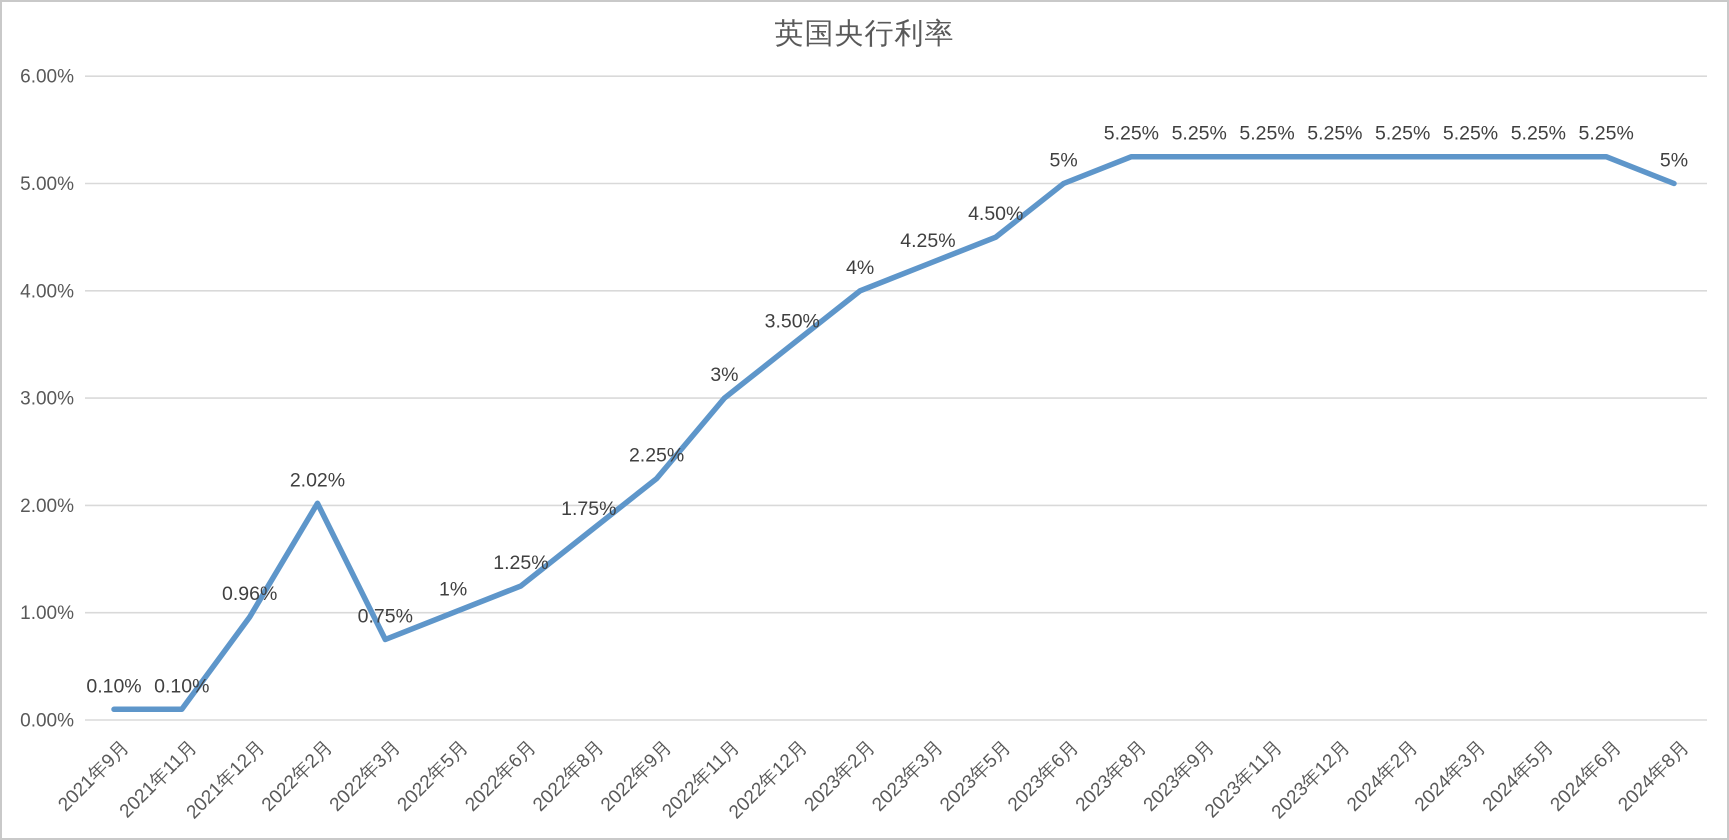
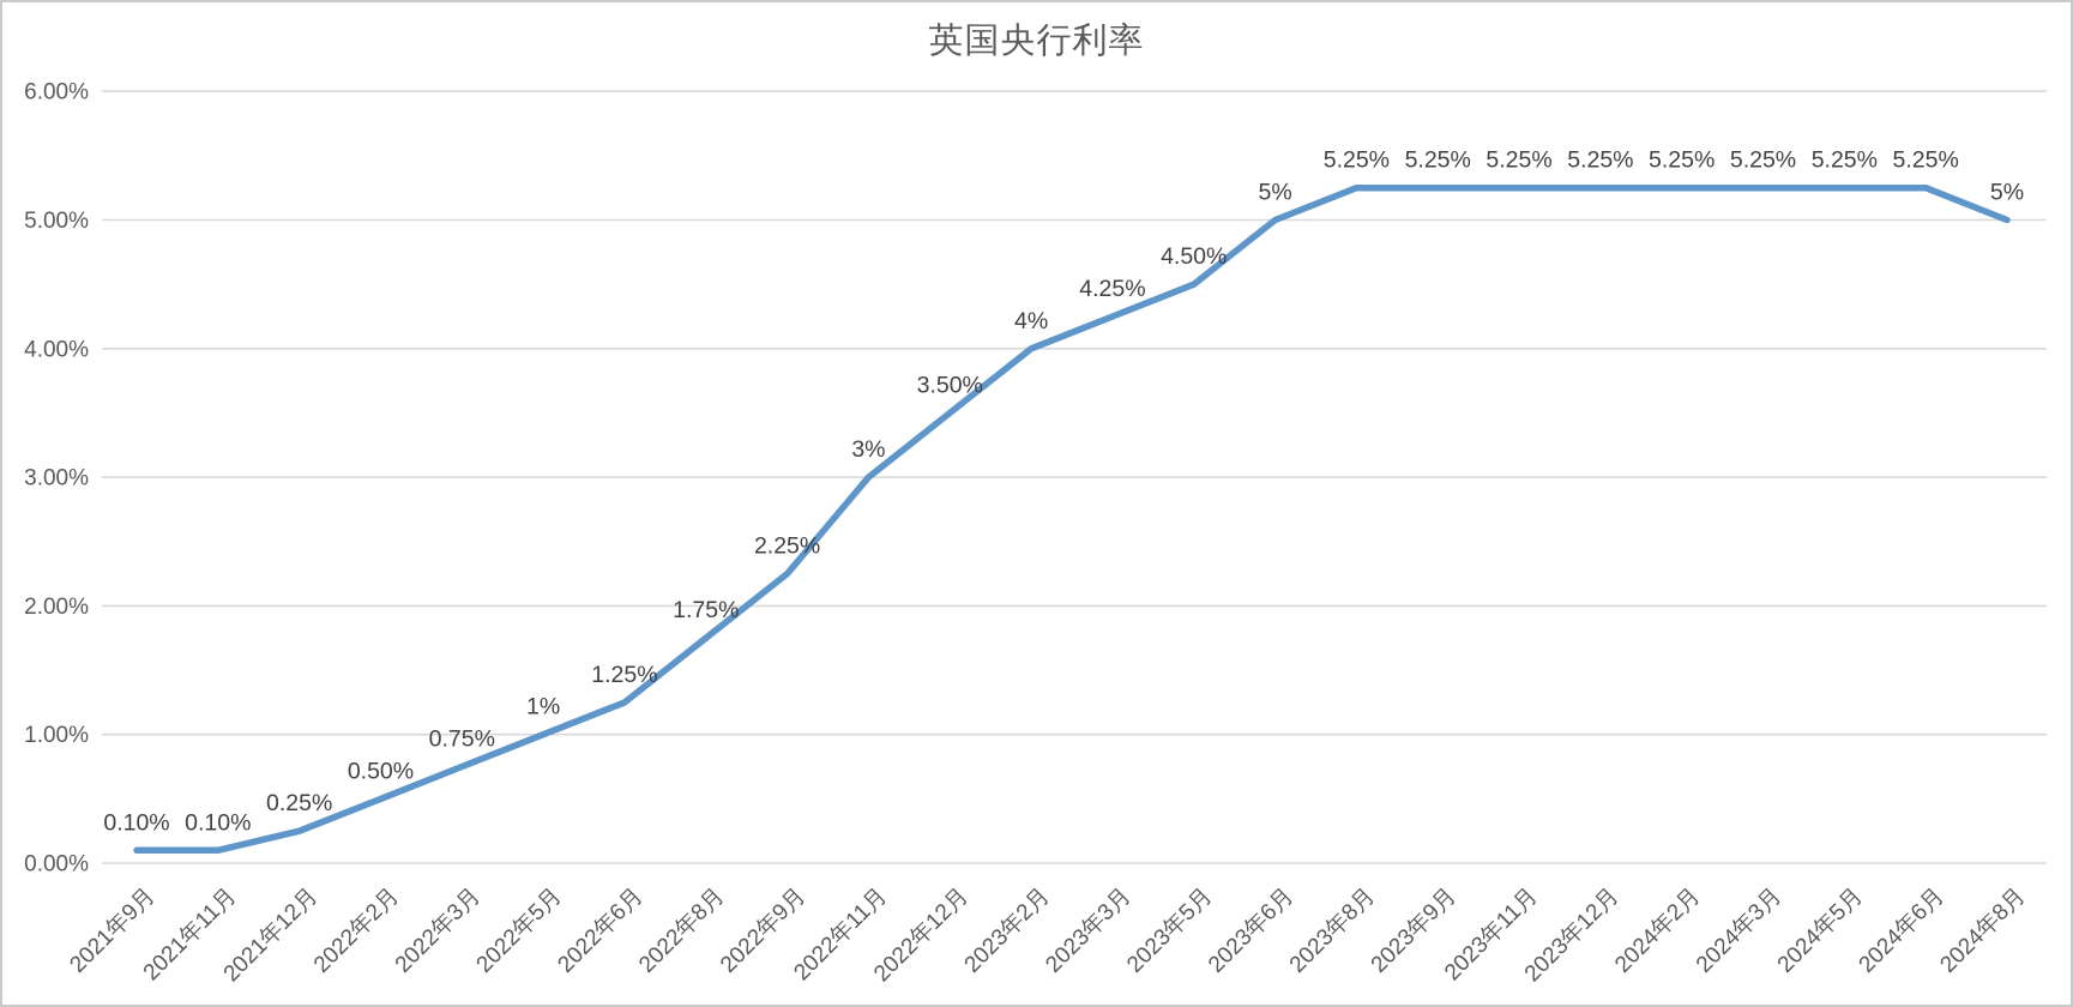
2021年12月: 0.96% -> 0.25%
2022年2月: 2.02% -> 0.50%
